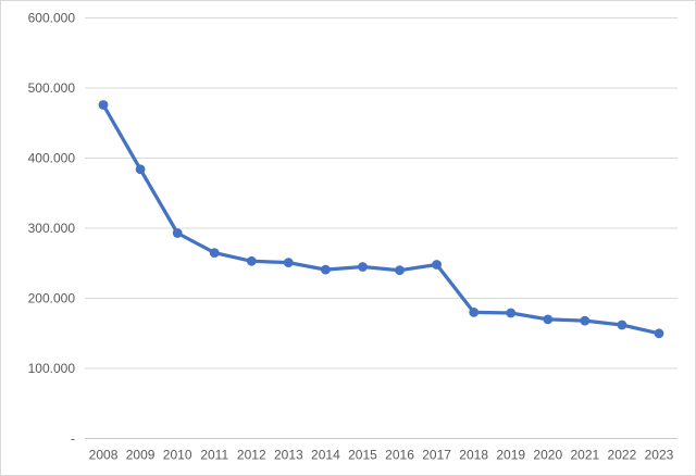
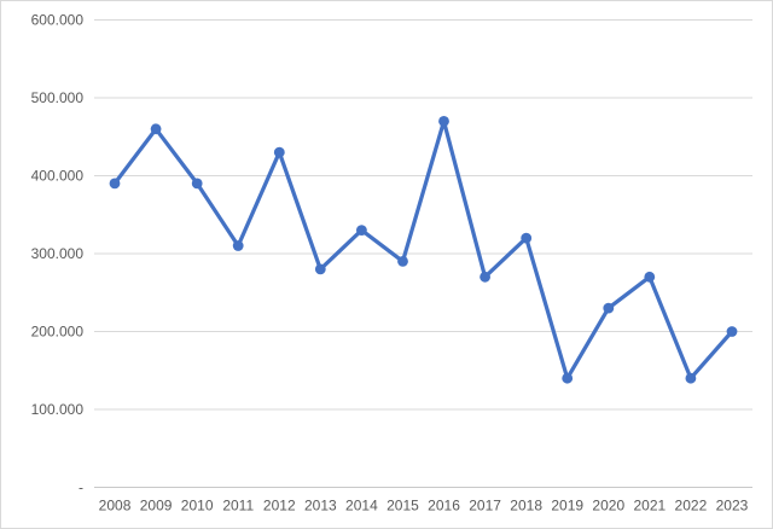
2008: 480000 -> 390000
2009: 380000 -> 460000
2010: 290000 -> 390000
2011: 260000 -> 310000
2012: 250000 -> 430000
2013: 250000 -> 280000
2014: 240000 -> 330000
2015: 240000 -> 290000
2016: 240000 -> 470000
2017: 250000 -> 270000
2018: 180000 -> 320000
2019: 180000 -> 140000
2020: 170000 -> 230000
2021: 170000 -> 270000
2022: 160000 -> 140000
2023: 150000 -> 200000
